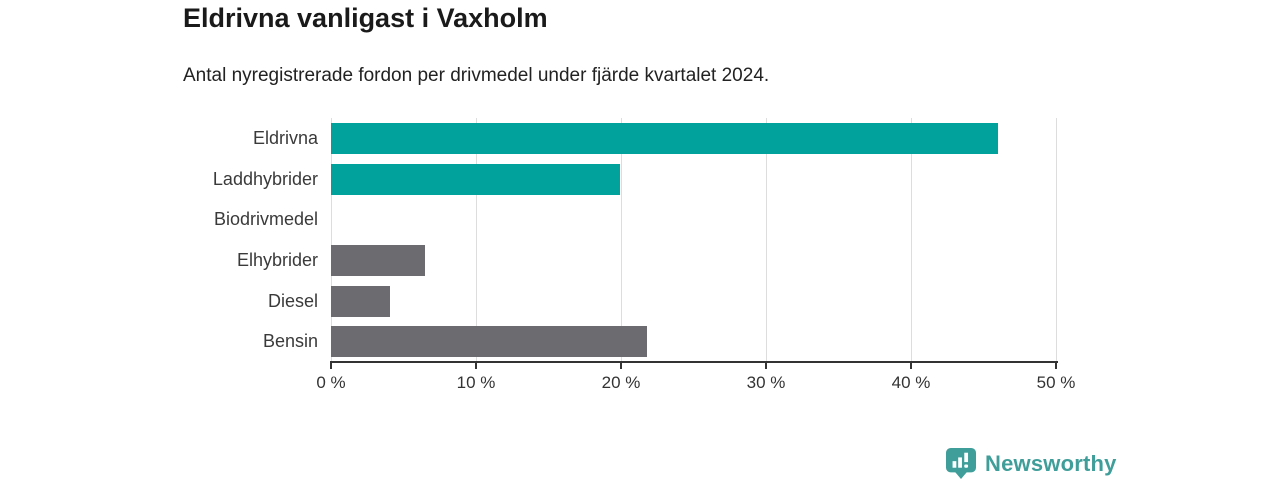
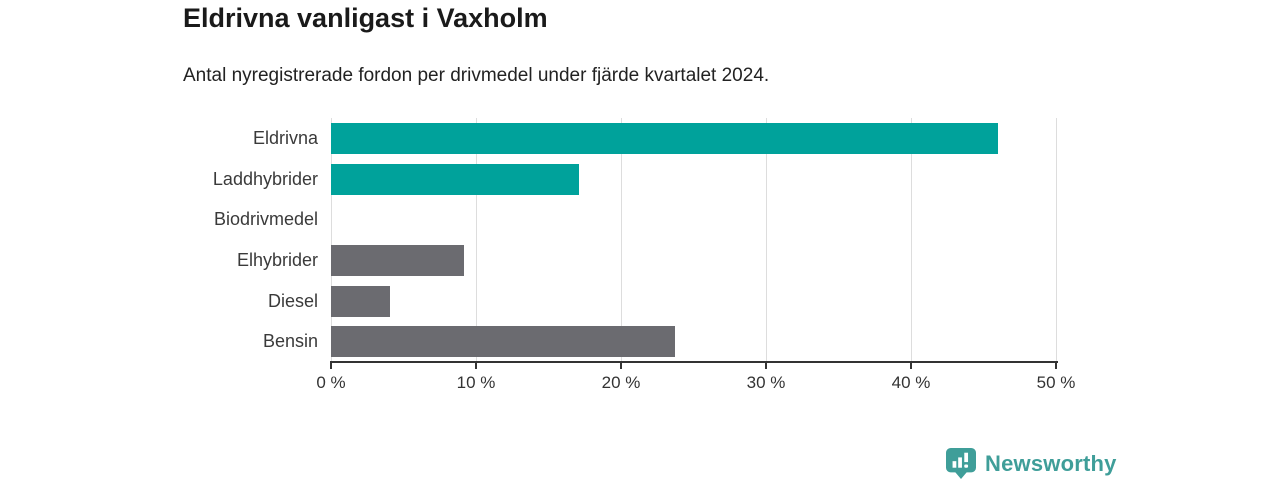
Laddhybrider: 19.9% -> 17.1%
Elhybrider: 6.5% -> 9.2%
Bensin: 21.8% -> 23.7%
